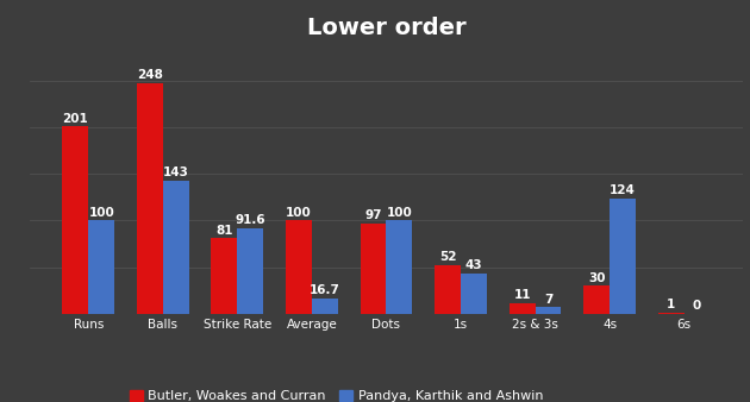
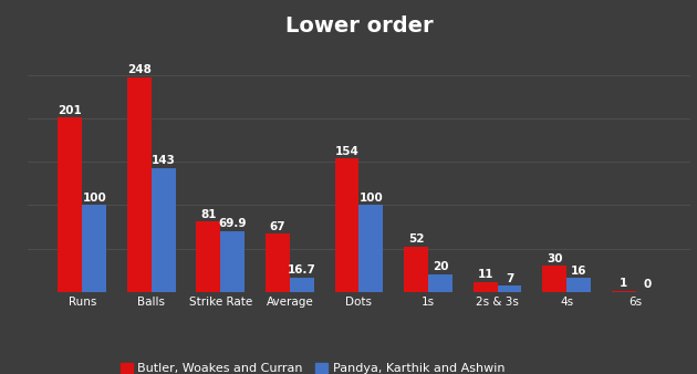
Pandya, Karthik and Ashwin/Strike Rate: 91.6 -> 69.9
Butler, Woakes and Curran/Average: 100 -> 67
Butler, Woakes and Curran/Dots: 97 -> 154
Pandya, Karthik and Ashwin/1s: 43 -> 20
Pandya, Karthik and Ashwin/4s: 124 -> 16
